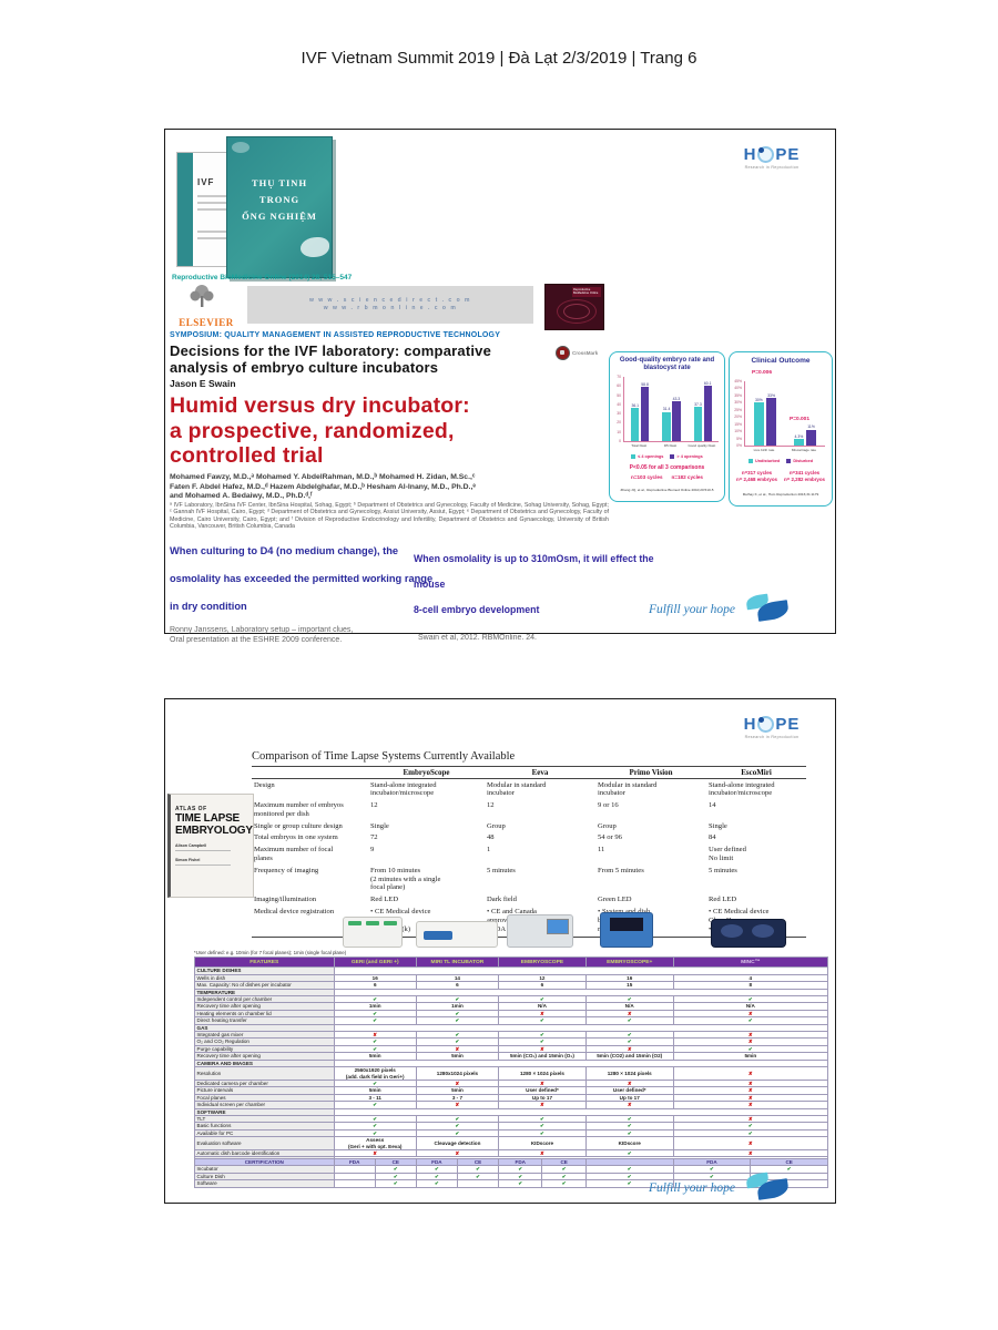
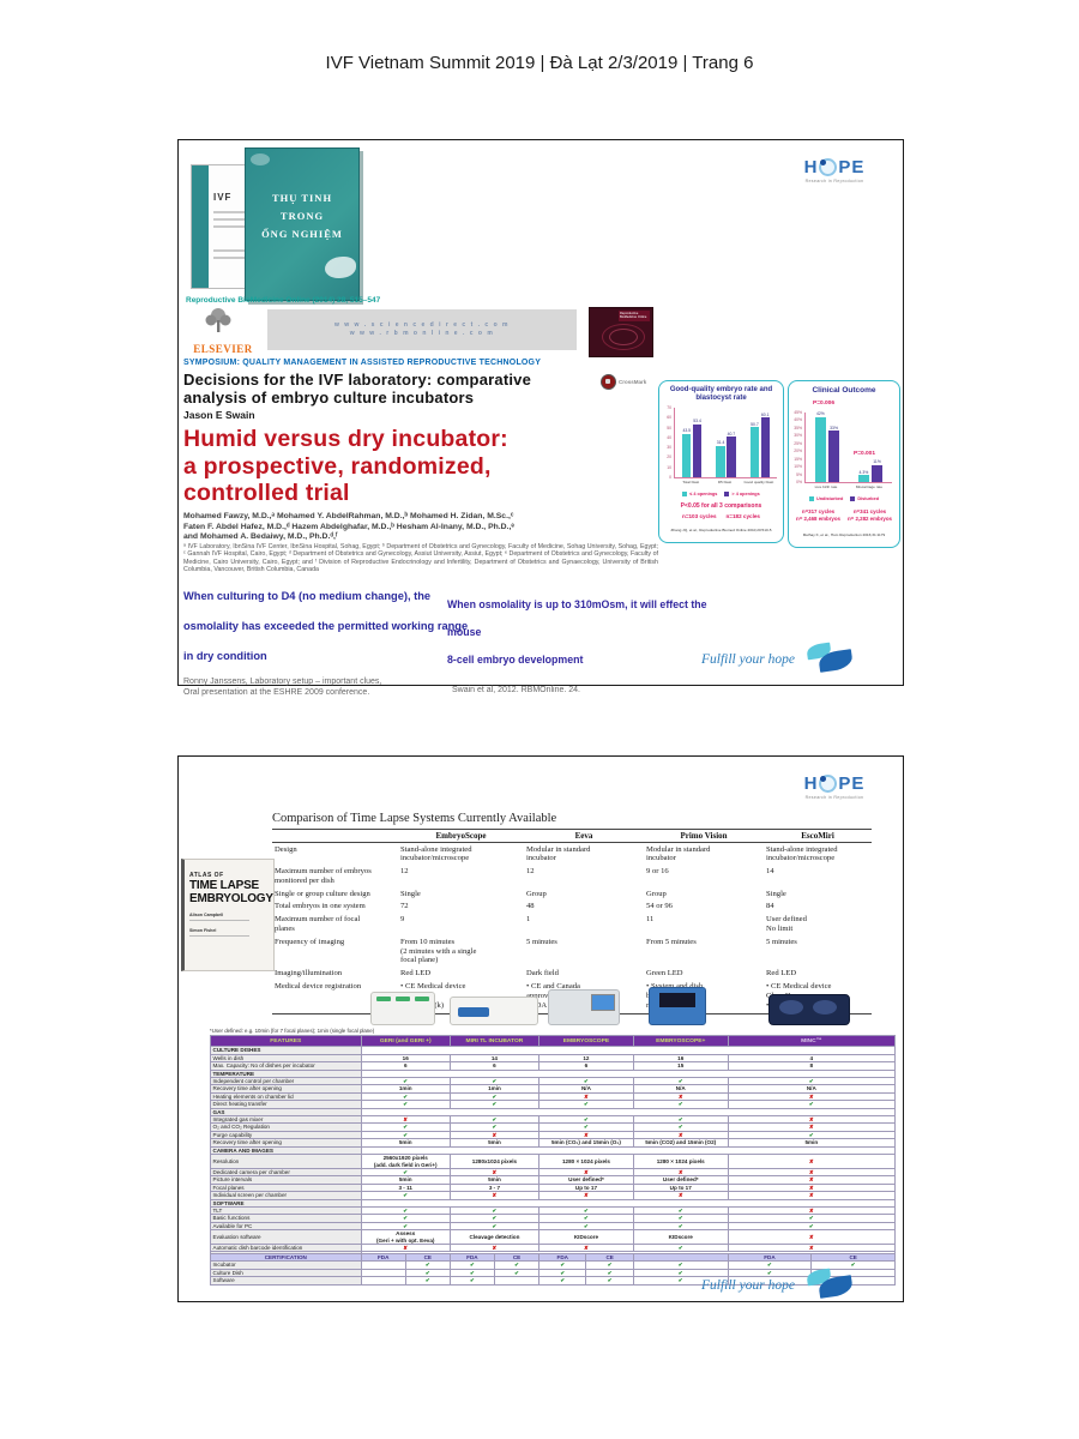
Good-quality embryo rate and blastocyst rate/≤ 4 openings/Total blast: 36.1 -> 43.5
Good-quality embryo rate and blastocyst rate/> 4 openings/Total blast: 58.8 -> 53.4
Good-quality embryo rate and blastocyst rate/> 4 openings/D5 blast: 43.3 -> 40.7
Good-quality embryo rate and blastocyst rate/≤ 4 openings/Good quality blast: 37.3 -> 50.7
Clinical Outcome/Undisturbed/Live birth rate: 30% -> 42%
